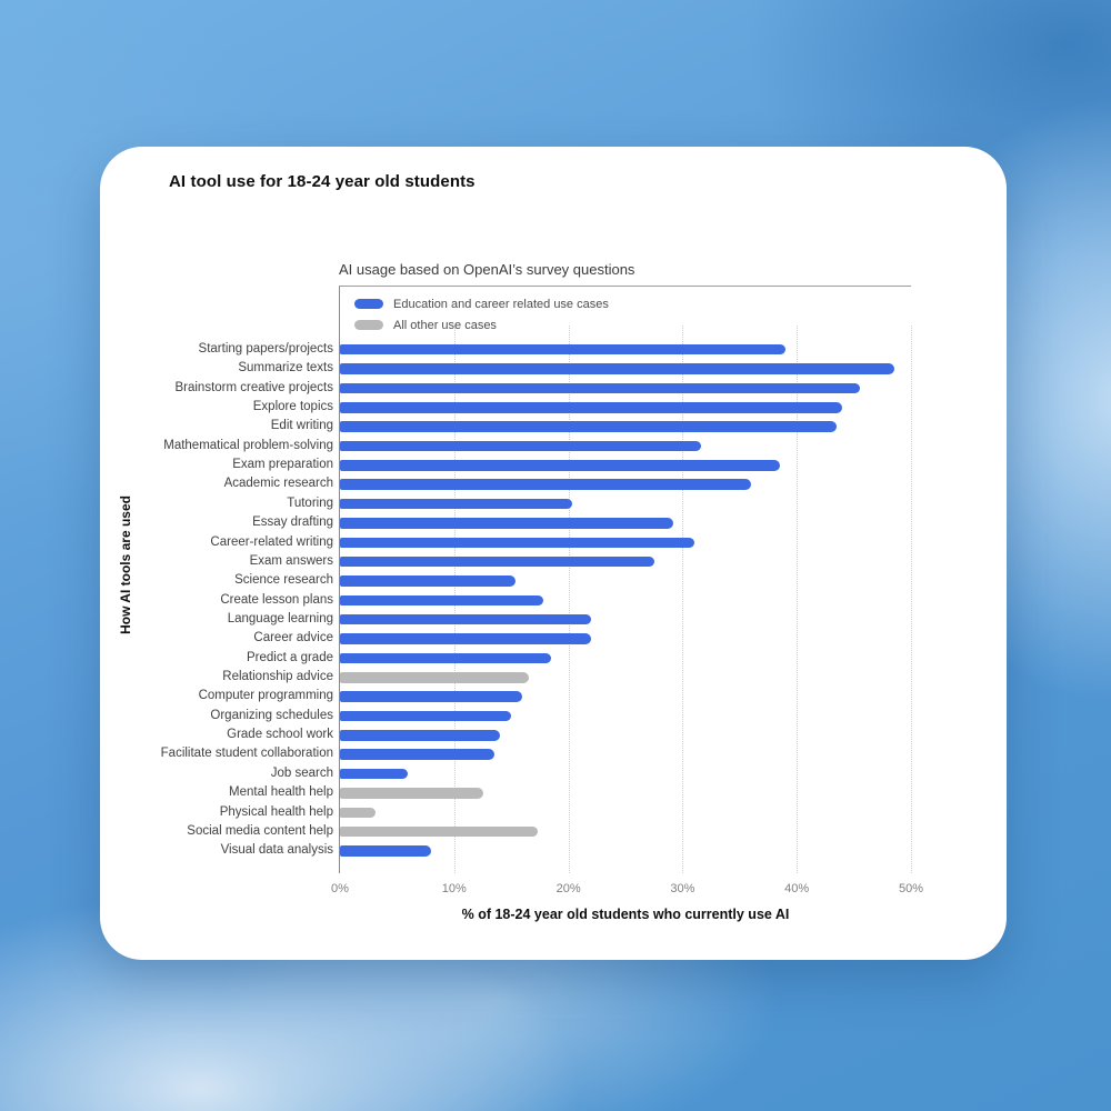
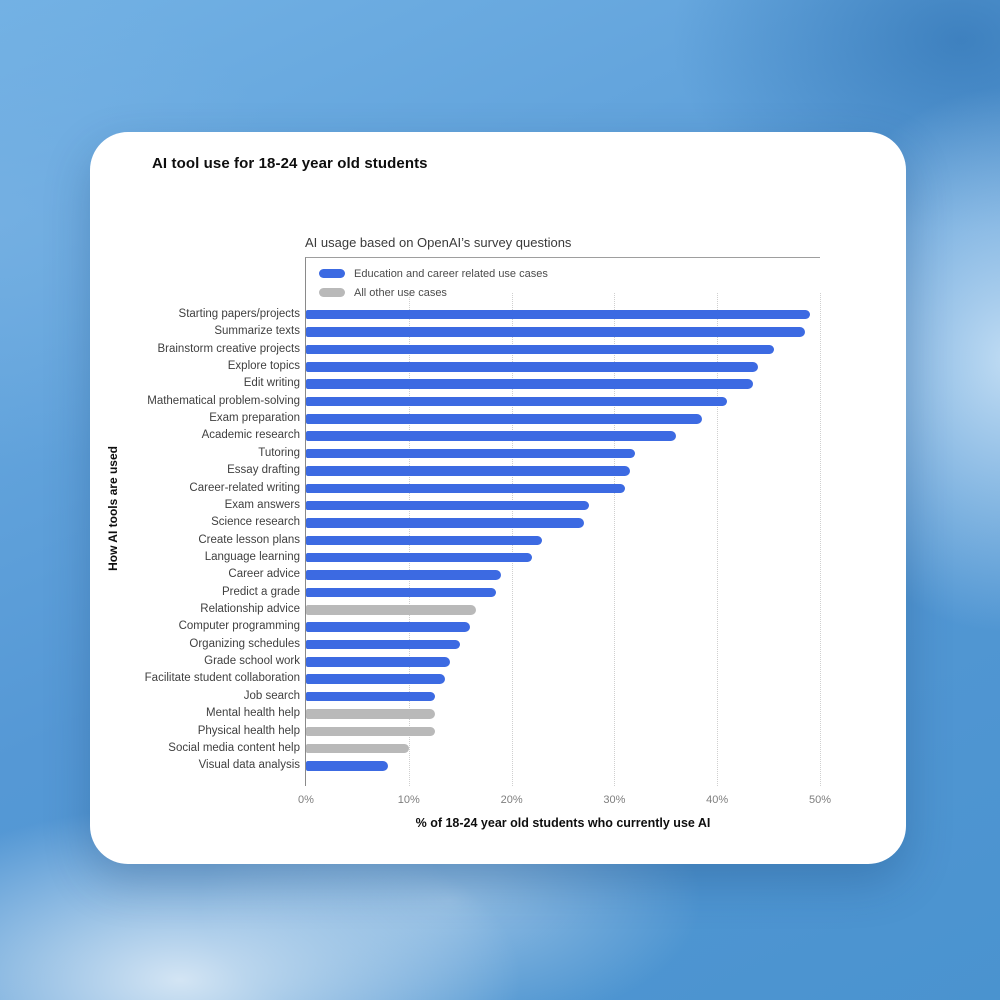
Starting papers/projects: 39.0% -> 49.0%
Mathematical problem-solving: 31.6% -> 41.0%
Tutoring: 20.3% -> 32.0%
Essay drafting: 29.2% -> 31.5%
Science research: 15.4% -> 27.0%
Create lesson plans: 17.8% -> 23.0%
Career advice: 22.0% -> 19.0%
Job search: 5.9% -> 12.5%
Physical health help: 3.1% -> 12.5%
Social media content help: 17.3% -> 10.0%
